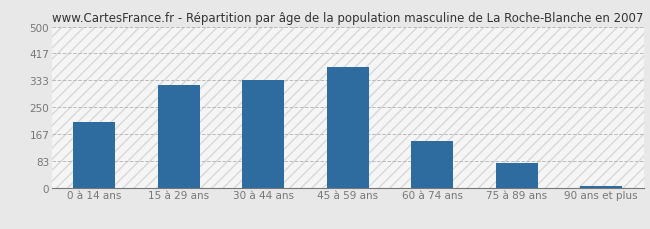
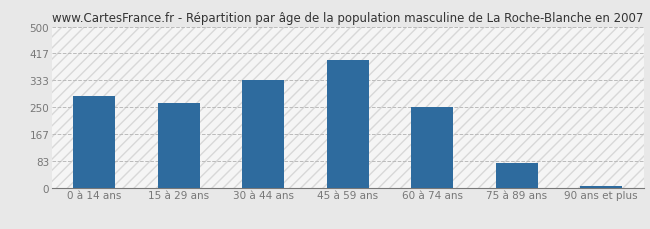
0 à 14 ans: 205 -> 285
15 à 29 ans: 320 -> 262
45 à 59 ans: 375 -> 395
60 à 74 ans: 145 -> 251
